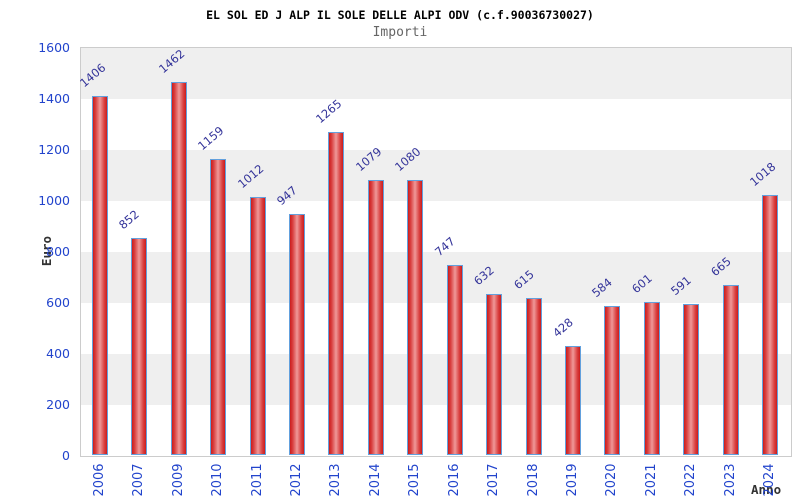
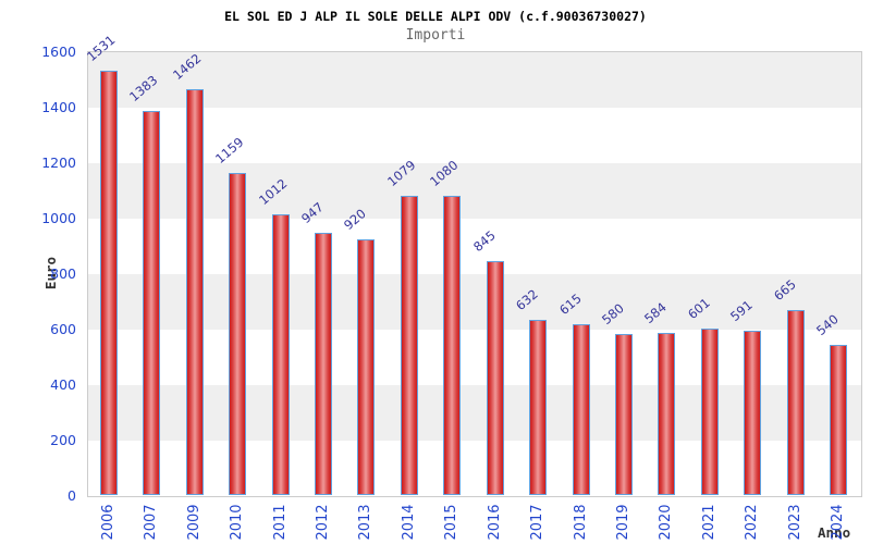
2006: 1406 -> 1531
2007: 852 -> 1383
2013: 1265 -> 920
2016: 747 -> 845
2019: 428 -> 580
2024: 1018 -> 540
